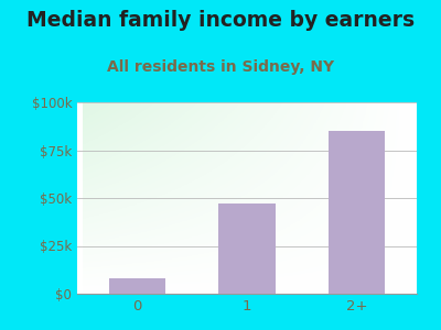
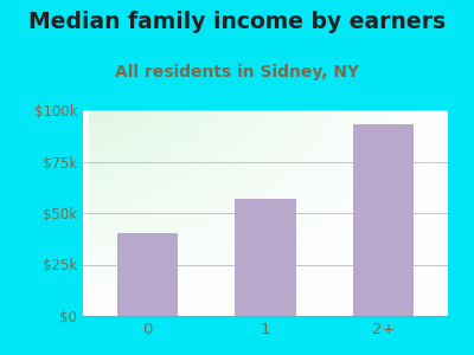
0: $8k -> $40k
1: $47k -> $57k
2+: $85k -> $93k
